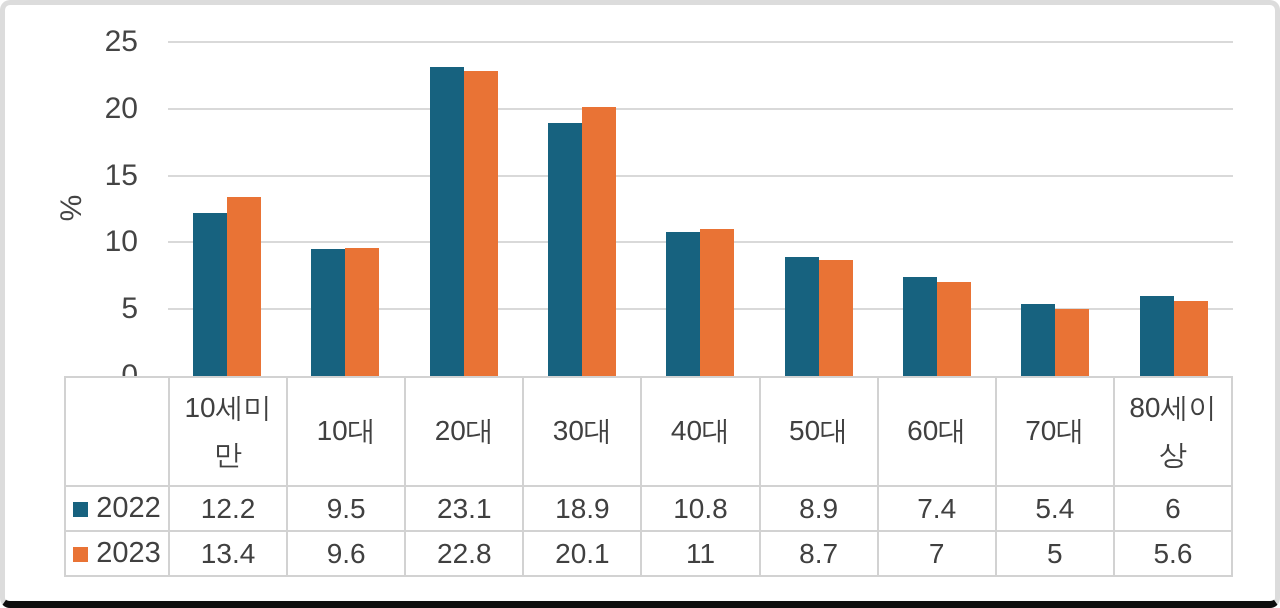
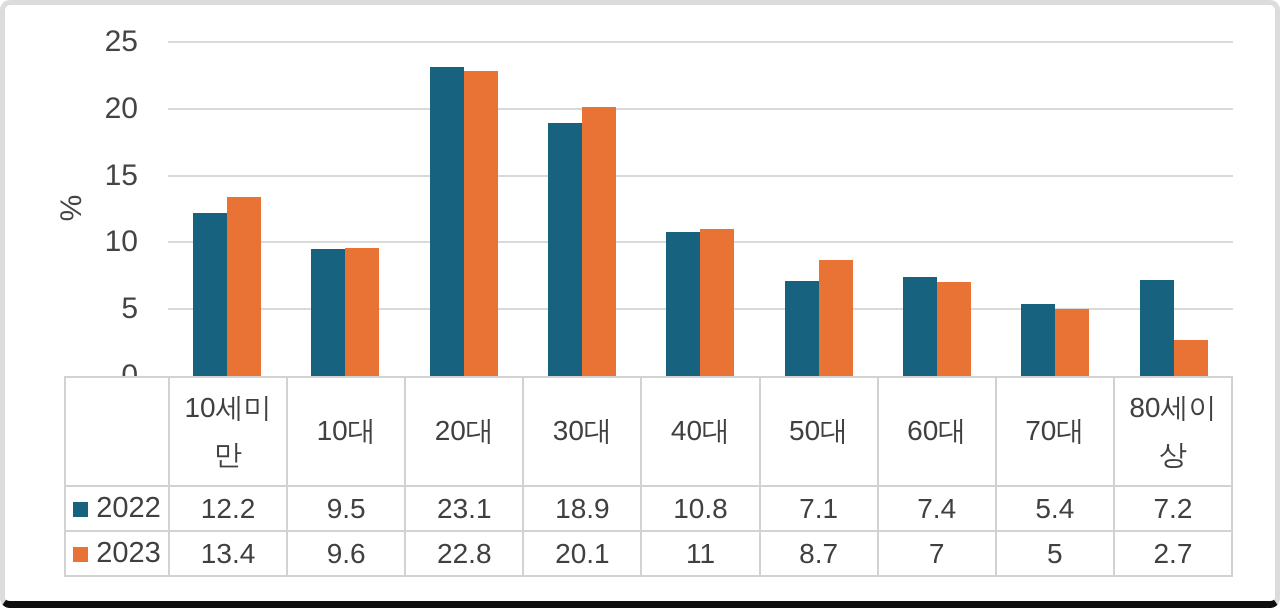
2022/50대: 8.9 -> 7.1
2022/80세이상: 6 -> 7.2
2023/80세이상: 5.6 -> 2.7
